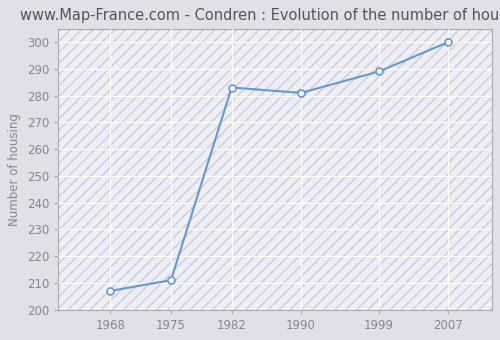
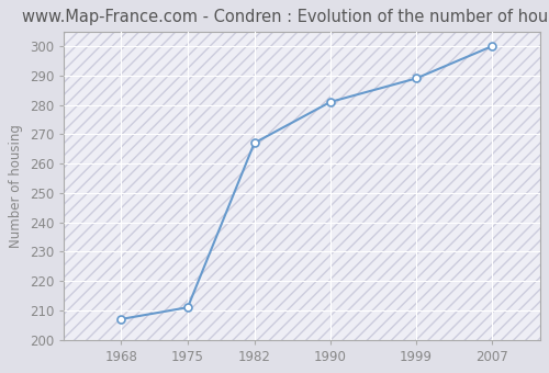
1982: 283 -> 267
